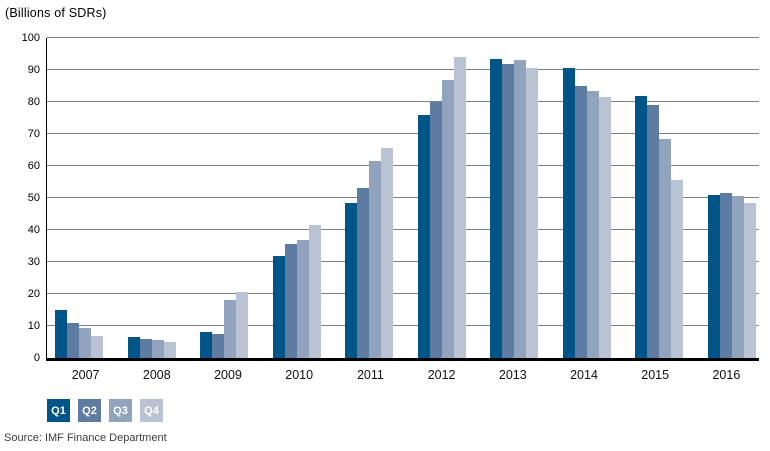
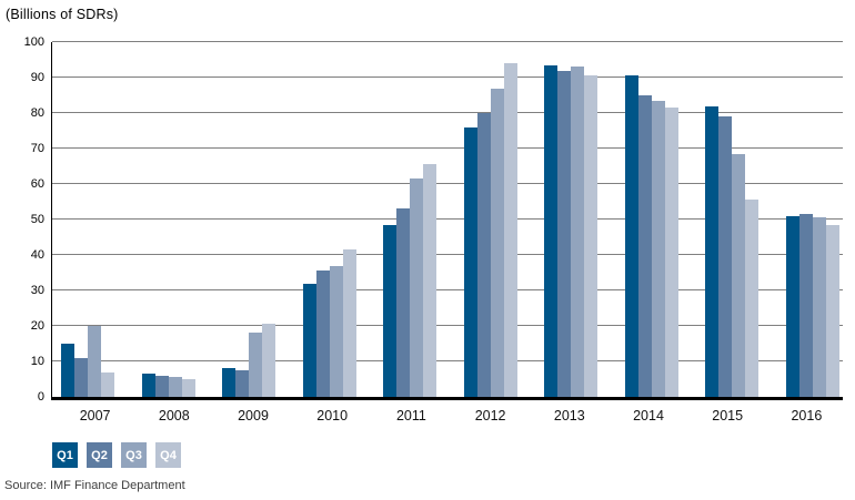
Q3/2007: 10 -> 20
